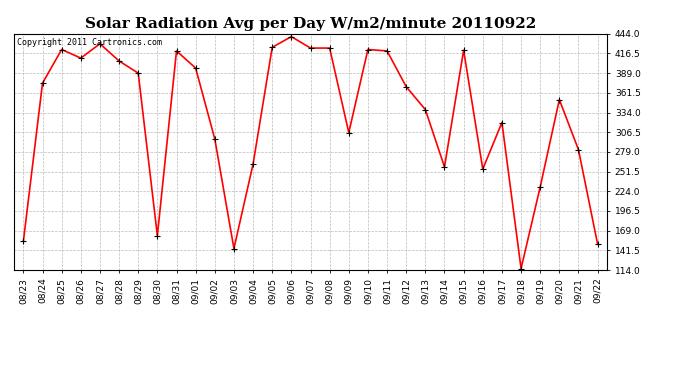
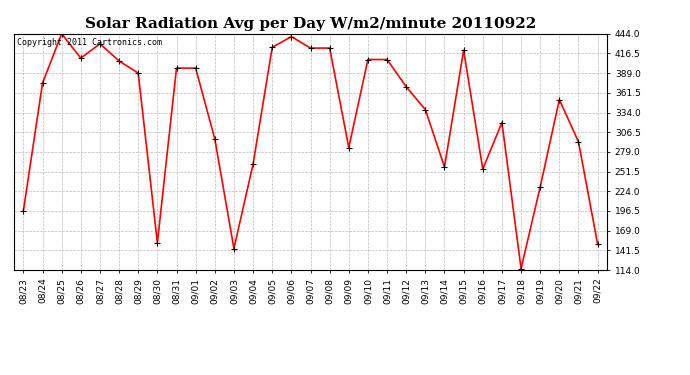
08/23: 154 -> 196
08/25: 422 -> 444
08/30: 162 -> 152
08/31: 420 -> 396
09/09: 306 -> 285
09/10: 422 -> 408
09/11: 420 -> 408
09/21: 282 -> 293
